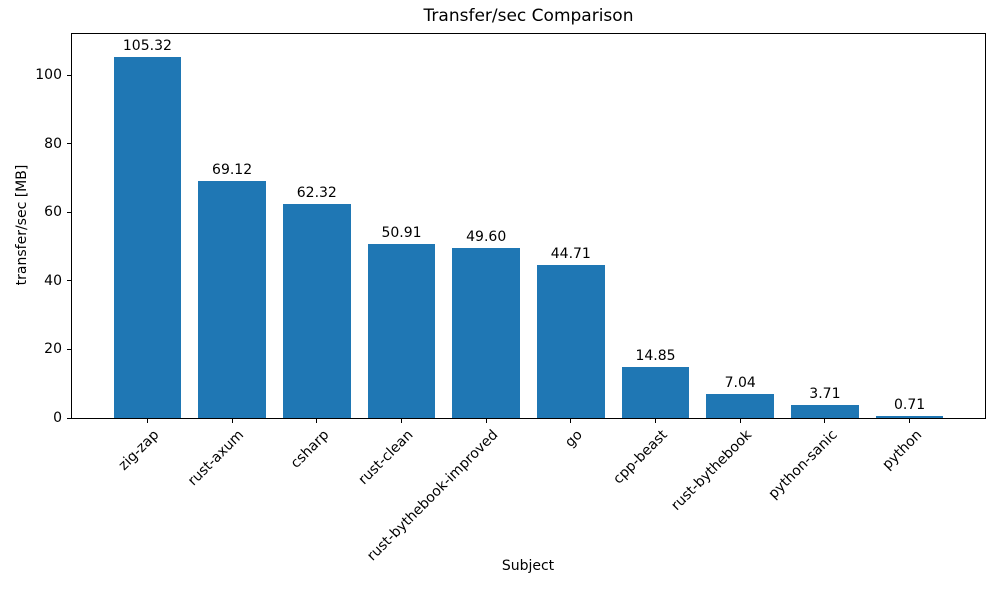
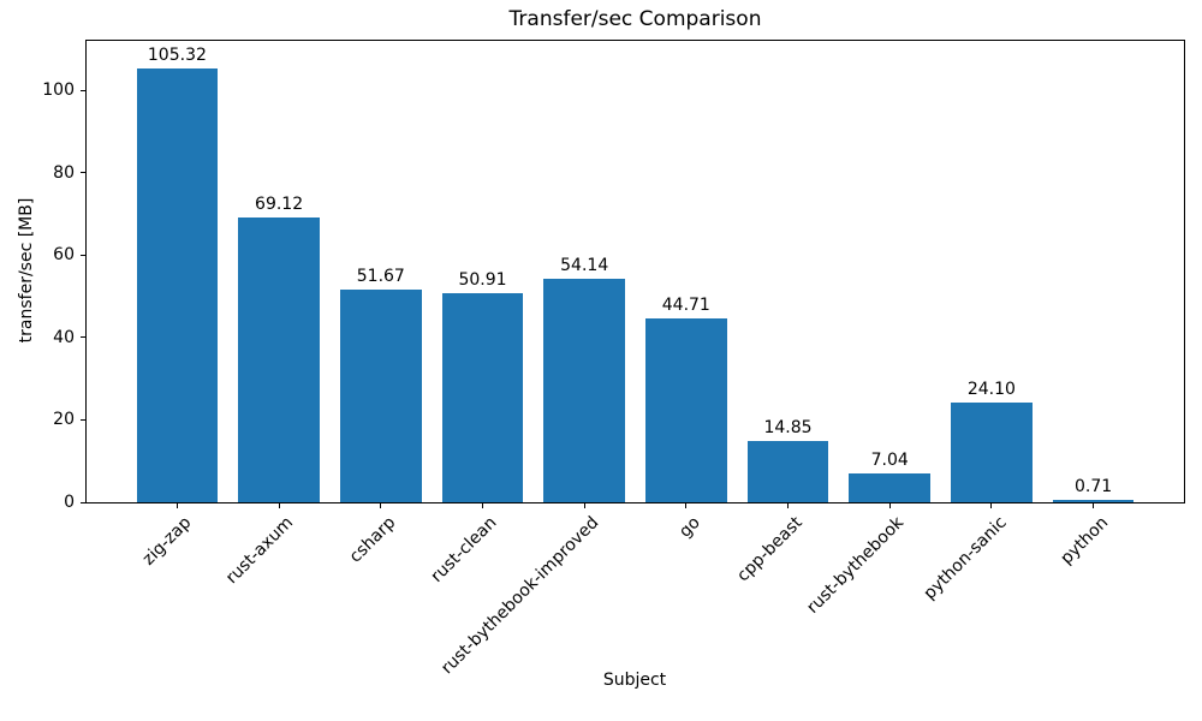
csharp: 62.32 -> 51.67
rust-bythebook-improved: 49.60 -> 54.14
python-sanic: 3.71 -> 24.10
